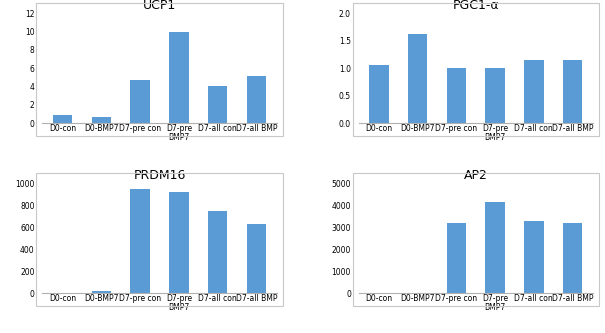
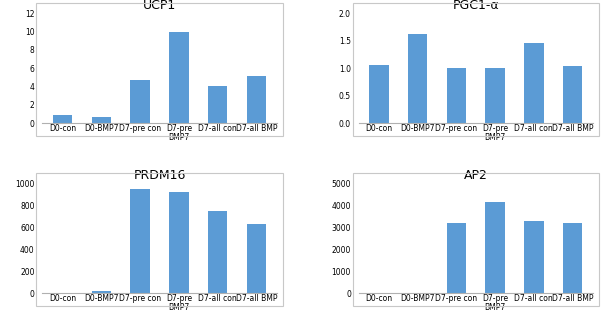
PGC1-α/D7-all con: 1.15 -> 1.46
PGC1-α/D7-all BMP: 1.15 -> 1.04
